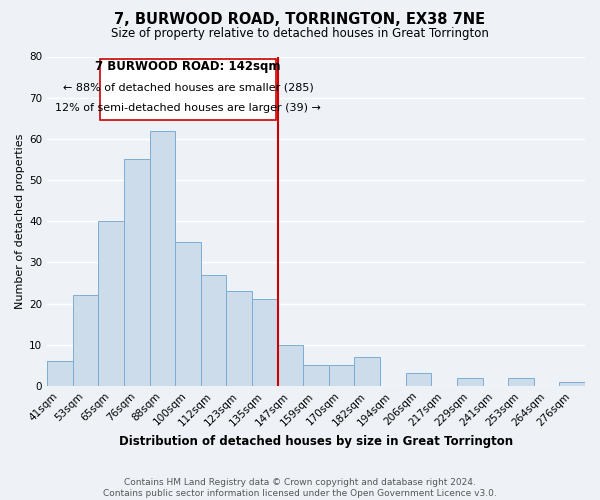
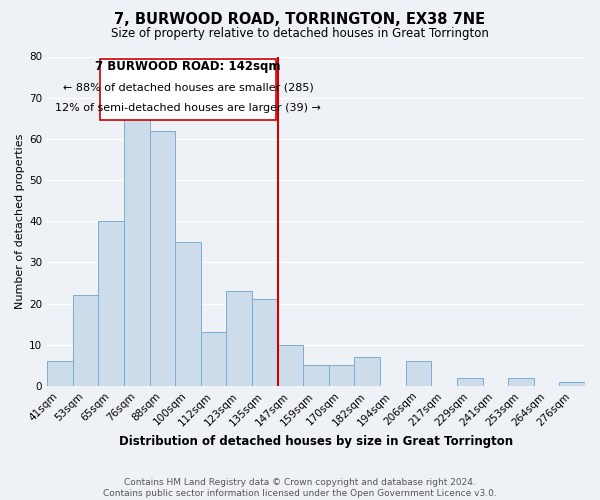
76sqm: 55 -> 65
112sqm: 27 -> 13
206sqm: 3 -> 6
